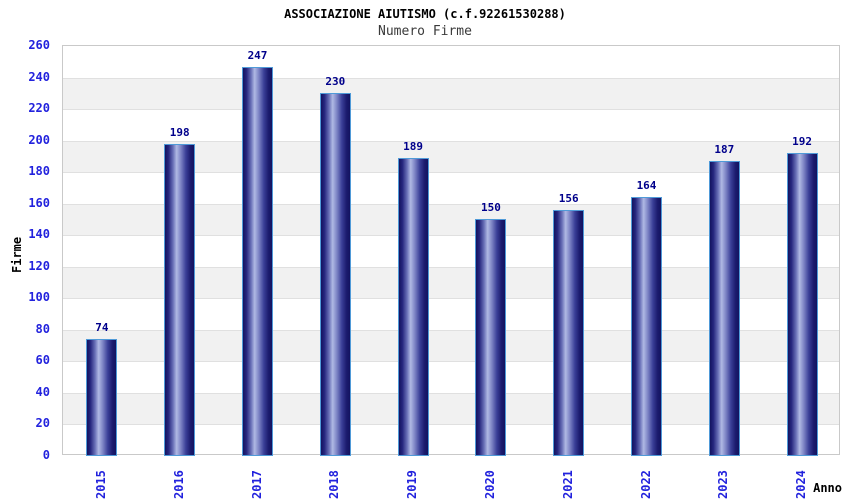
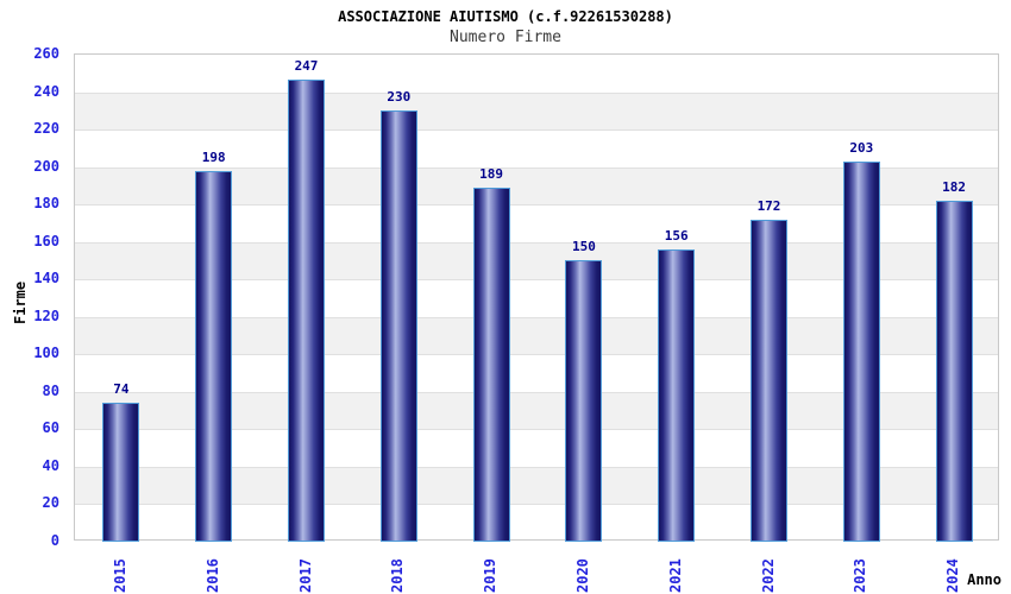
2022: 164 -> 172
2023: 187 -> 203
2024: 192 -> 182
